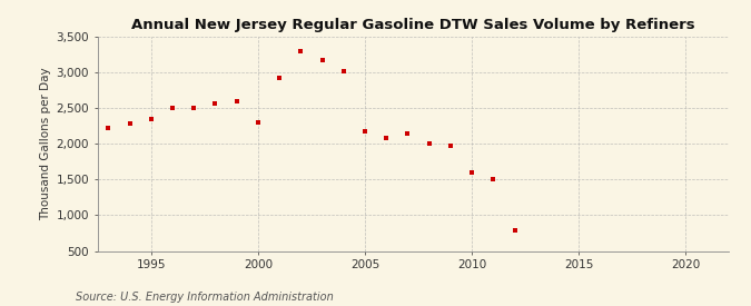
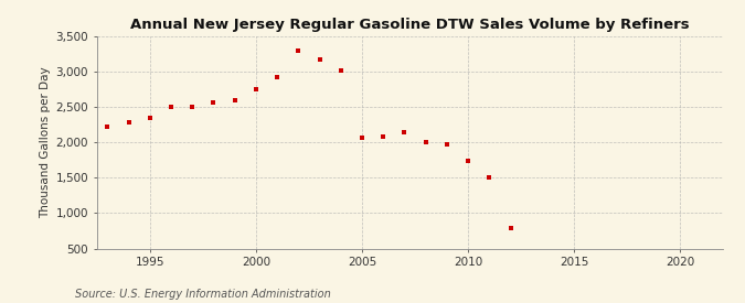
2000: 2,300 -> 2,750
2005: 2,180 -> 2,060
2010: 1,600 -> 1,740
